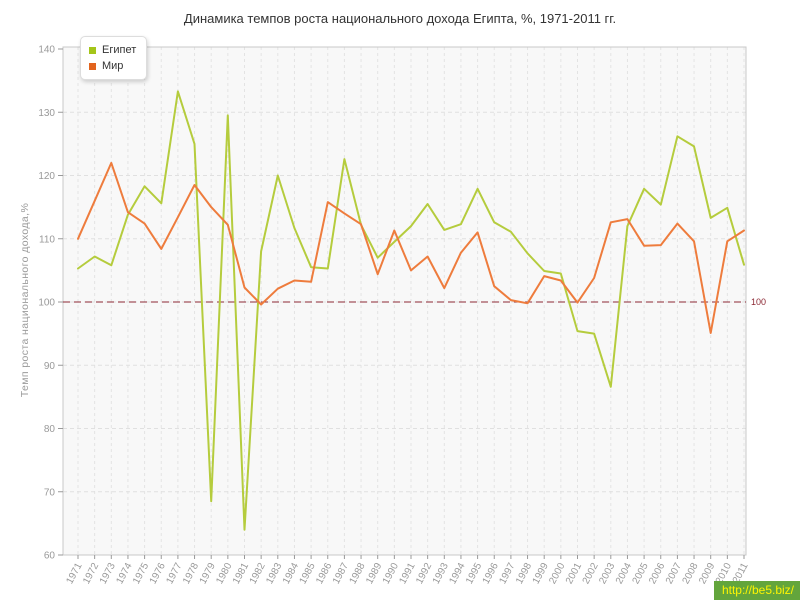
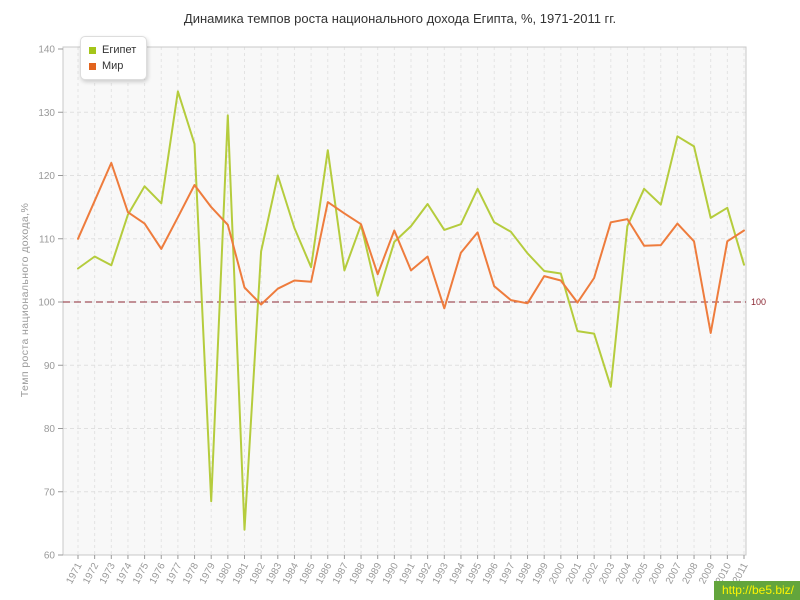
Египет/1986: 105 -> 124
Египет/1987: 123 -> 105
Египет/1989: 107 -> 101
Мир/1993: 102 -> 99
